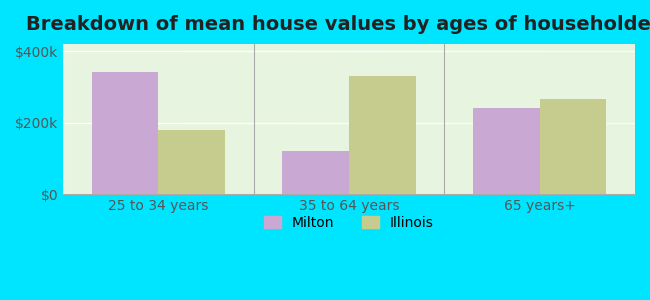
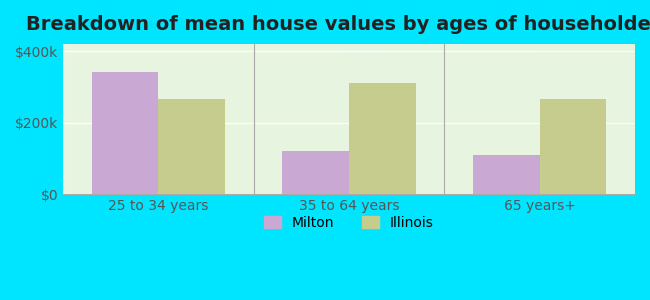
Illinois/25 to 34 years: $180k -> $265k
Illinois/35 to 64 years: $330k -> $310k
Milton/65 years+: $240k -> $110k
